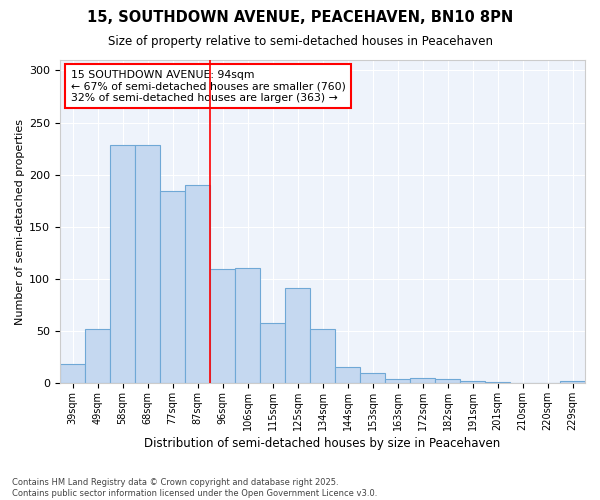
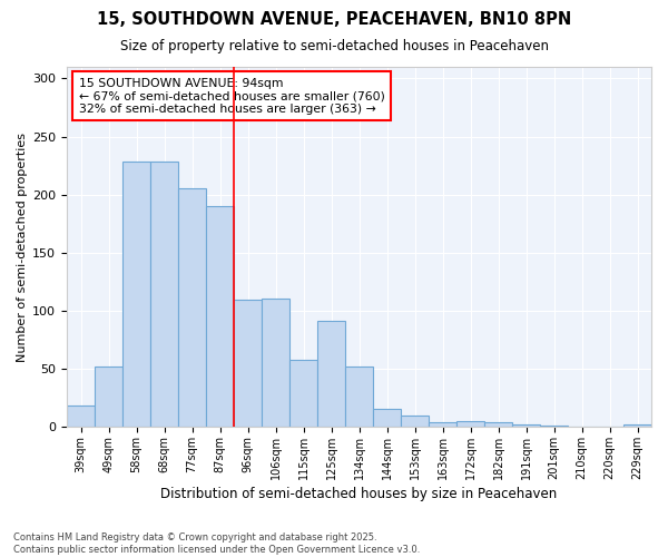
77sqm: 184 -> 205
